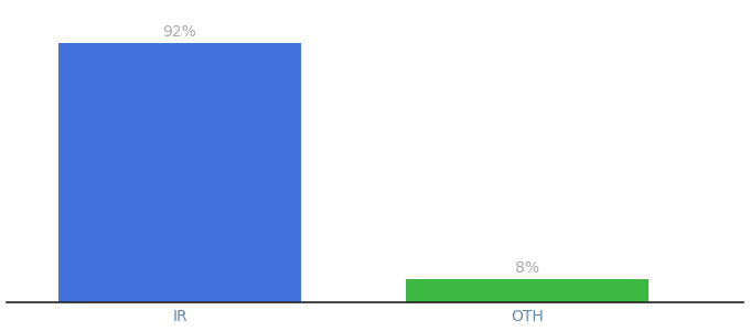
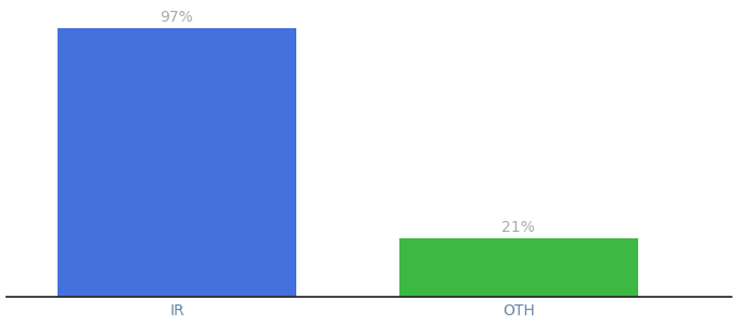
IR: 92% -> 97%
OTH: 8% -> 21%
